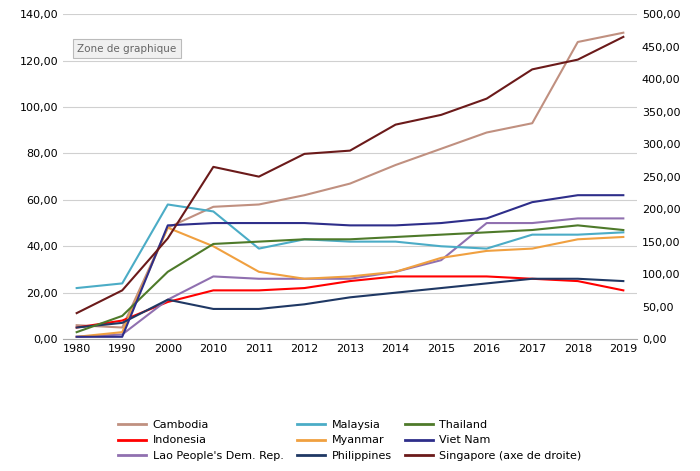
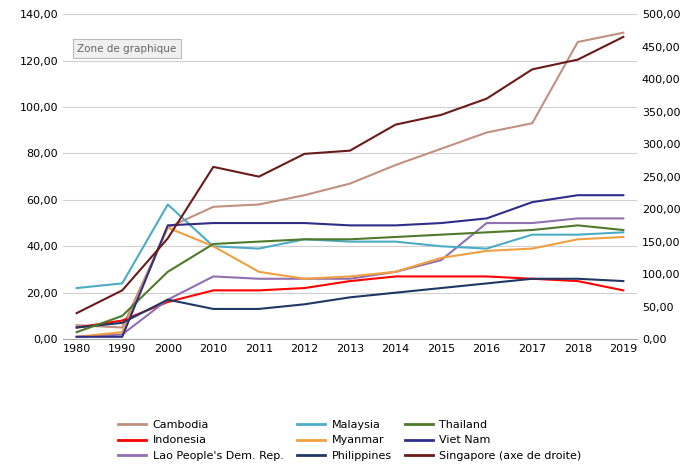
Malaysia/2010: 55 -> 40
